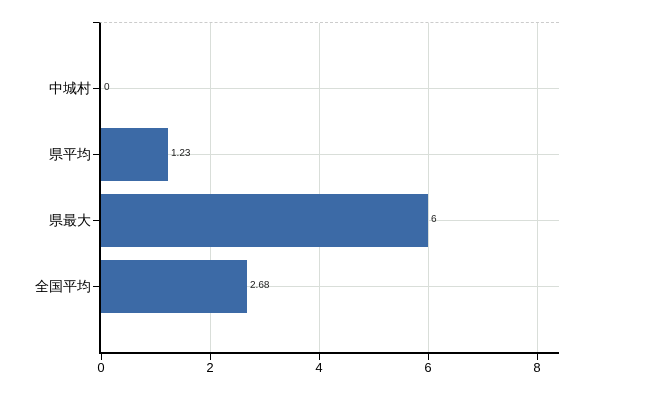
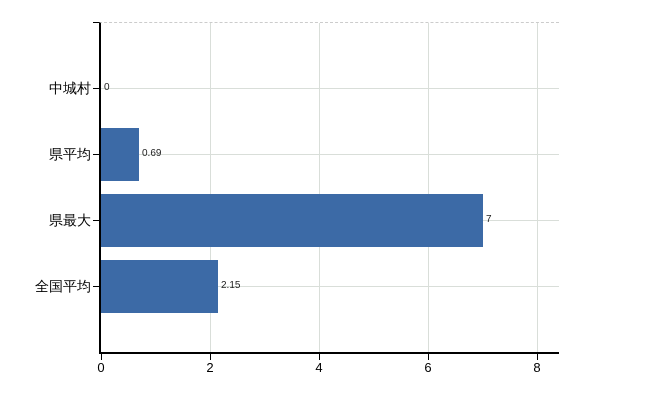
県平均: 1.23 -> 0.69
県最大: 6 -> 7
全国平均: 2.68 -> 2.15
